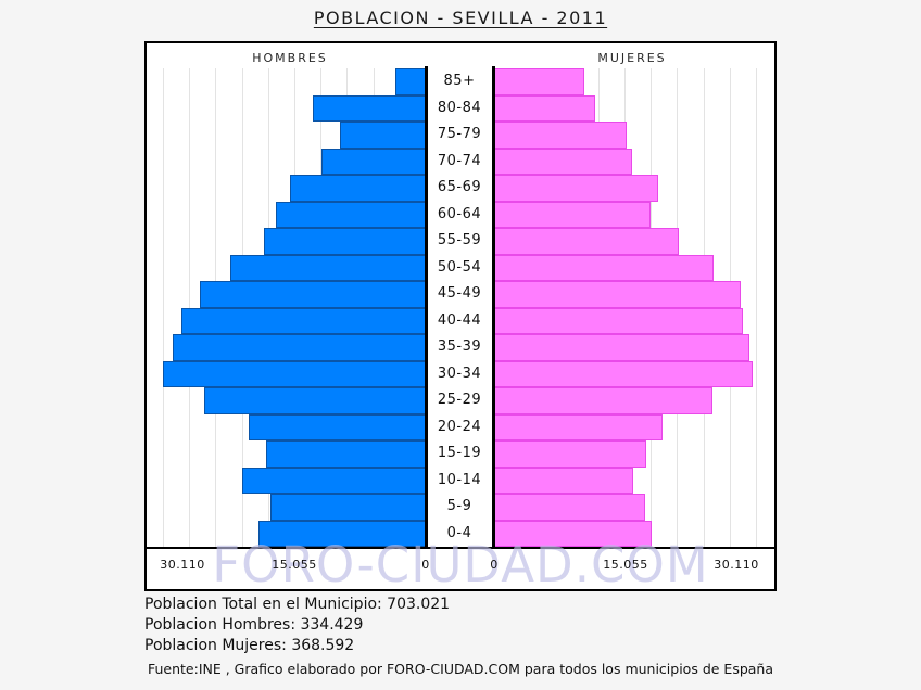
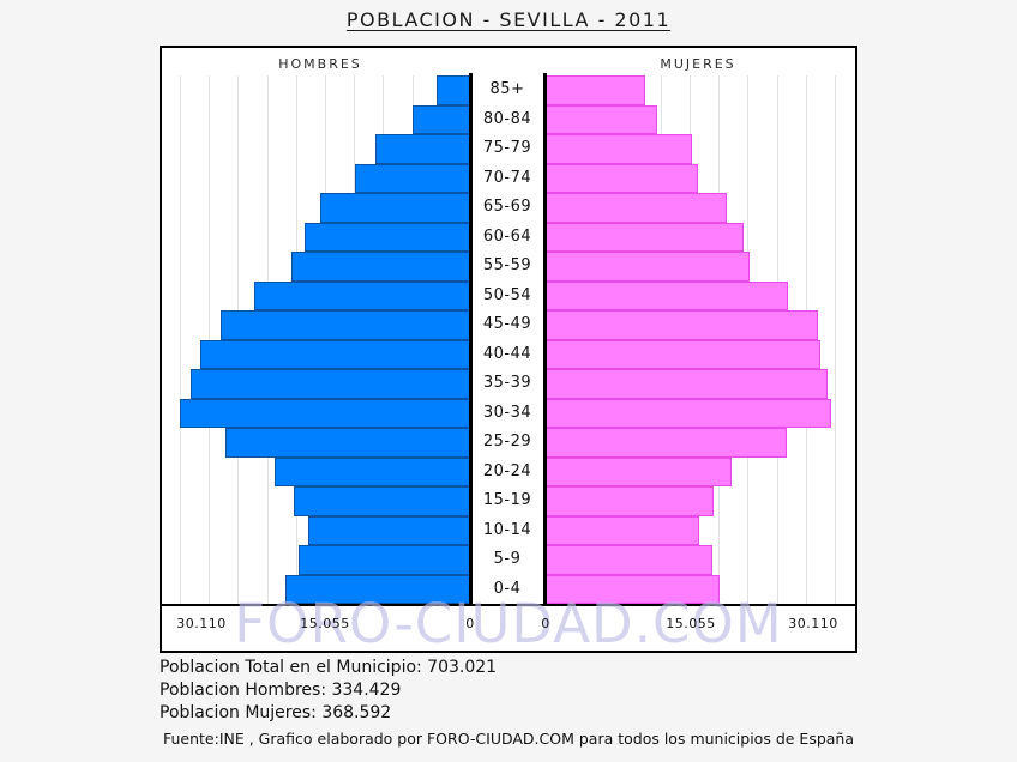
HOMBRES/80-84: 13000 -> 6000
MUJERES/60-64: 18000 -> 21000
HOMBRES/10-14: 21000 -> 17000
